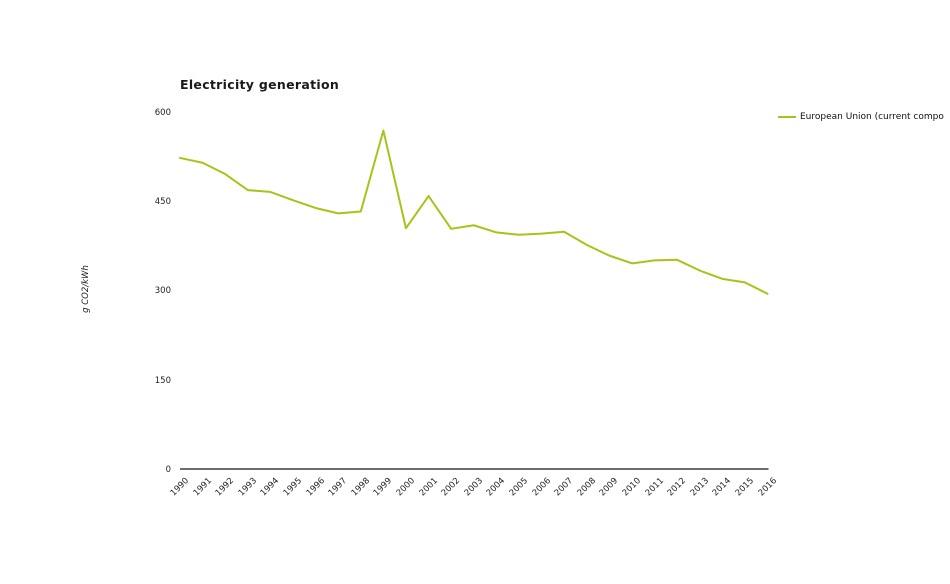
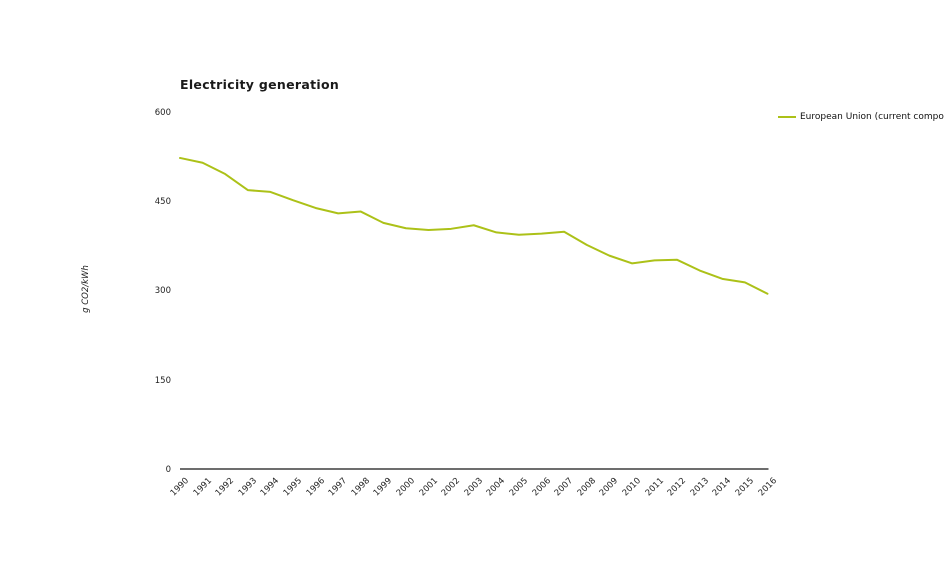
1999: 570 -> 420
2001: 460 -> 400
